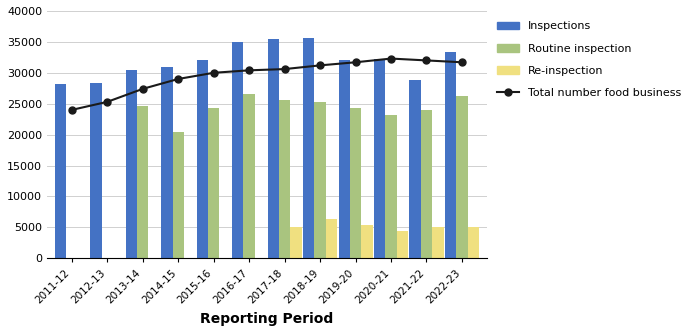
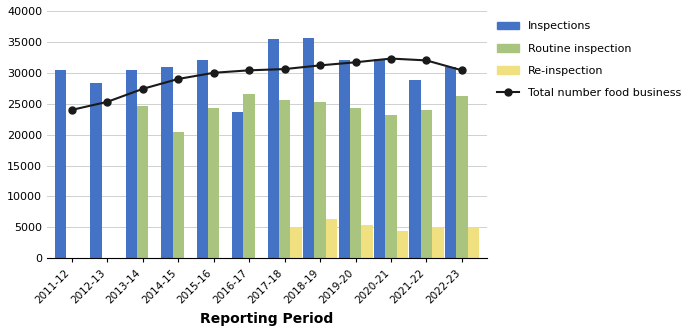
Inspections/2011-12: 28200 -> 30400
Inspections/2016-17: 35000 -> 23600
Inspections/2022-23: 33300 -> 31000
Total number food business/2022-23: 31700 -> 30400
